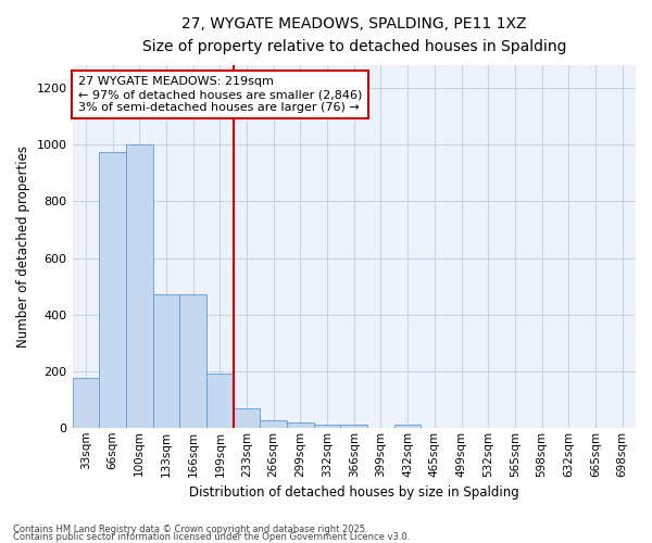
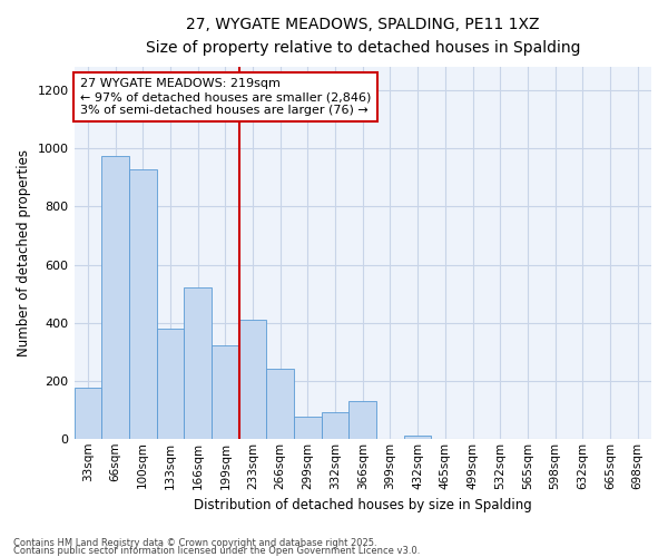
100sqm: 1000 -> 930
133sqm: 470 -> 380
166sqm: 470 -> 520
199sqm: 190 -> 320
233sqm: 70 -> 410
266sqm: 25 -> 240
299sqm: 20 -> 75
332sqm: 10 -> 90
366sqm: 10 -> 130
